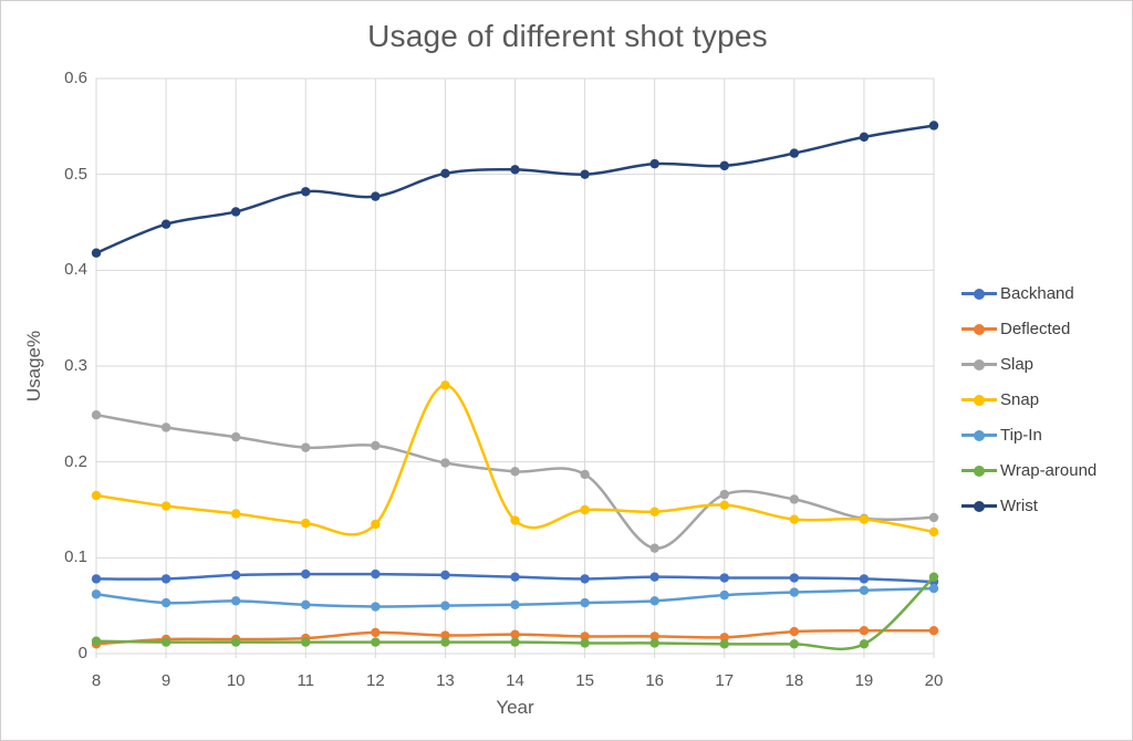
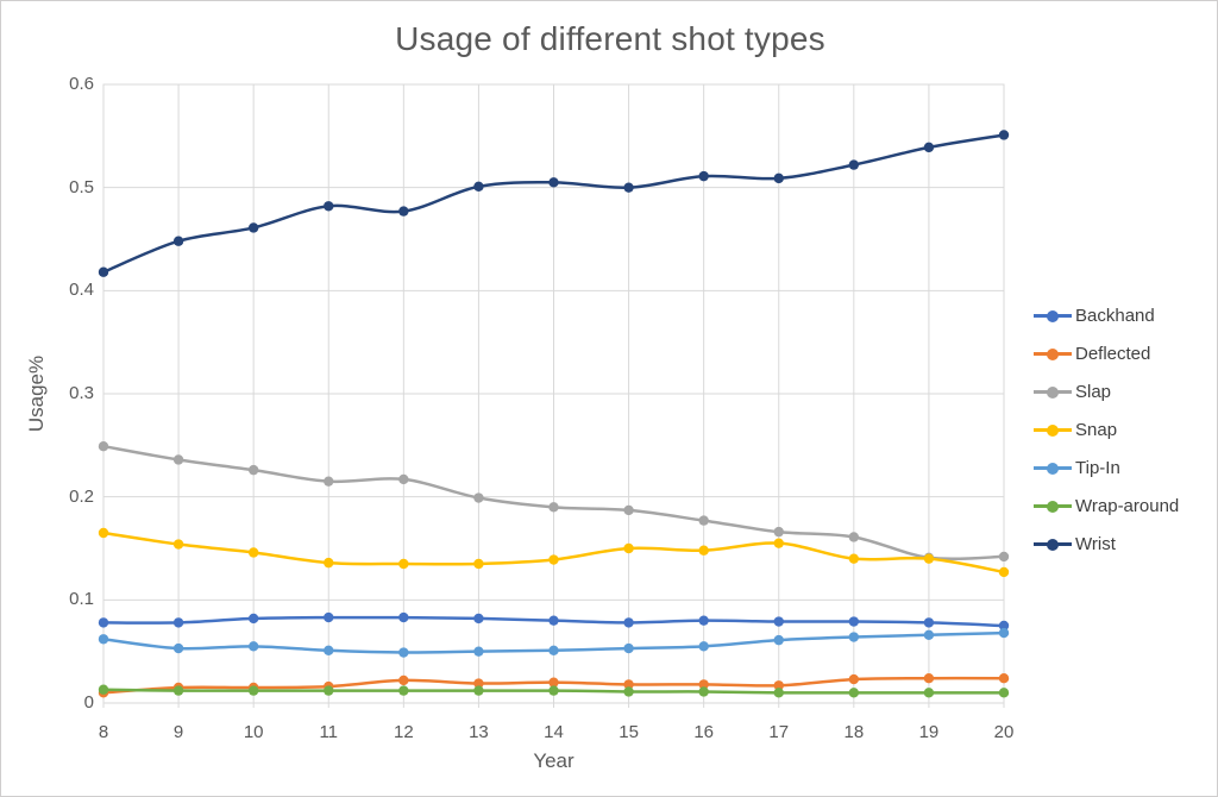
Snap/13: 0.28 -> 0.14
Slap/16: 0.11 -> 0.18
Wrap-around/20: 0.08 -> 0.01
